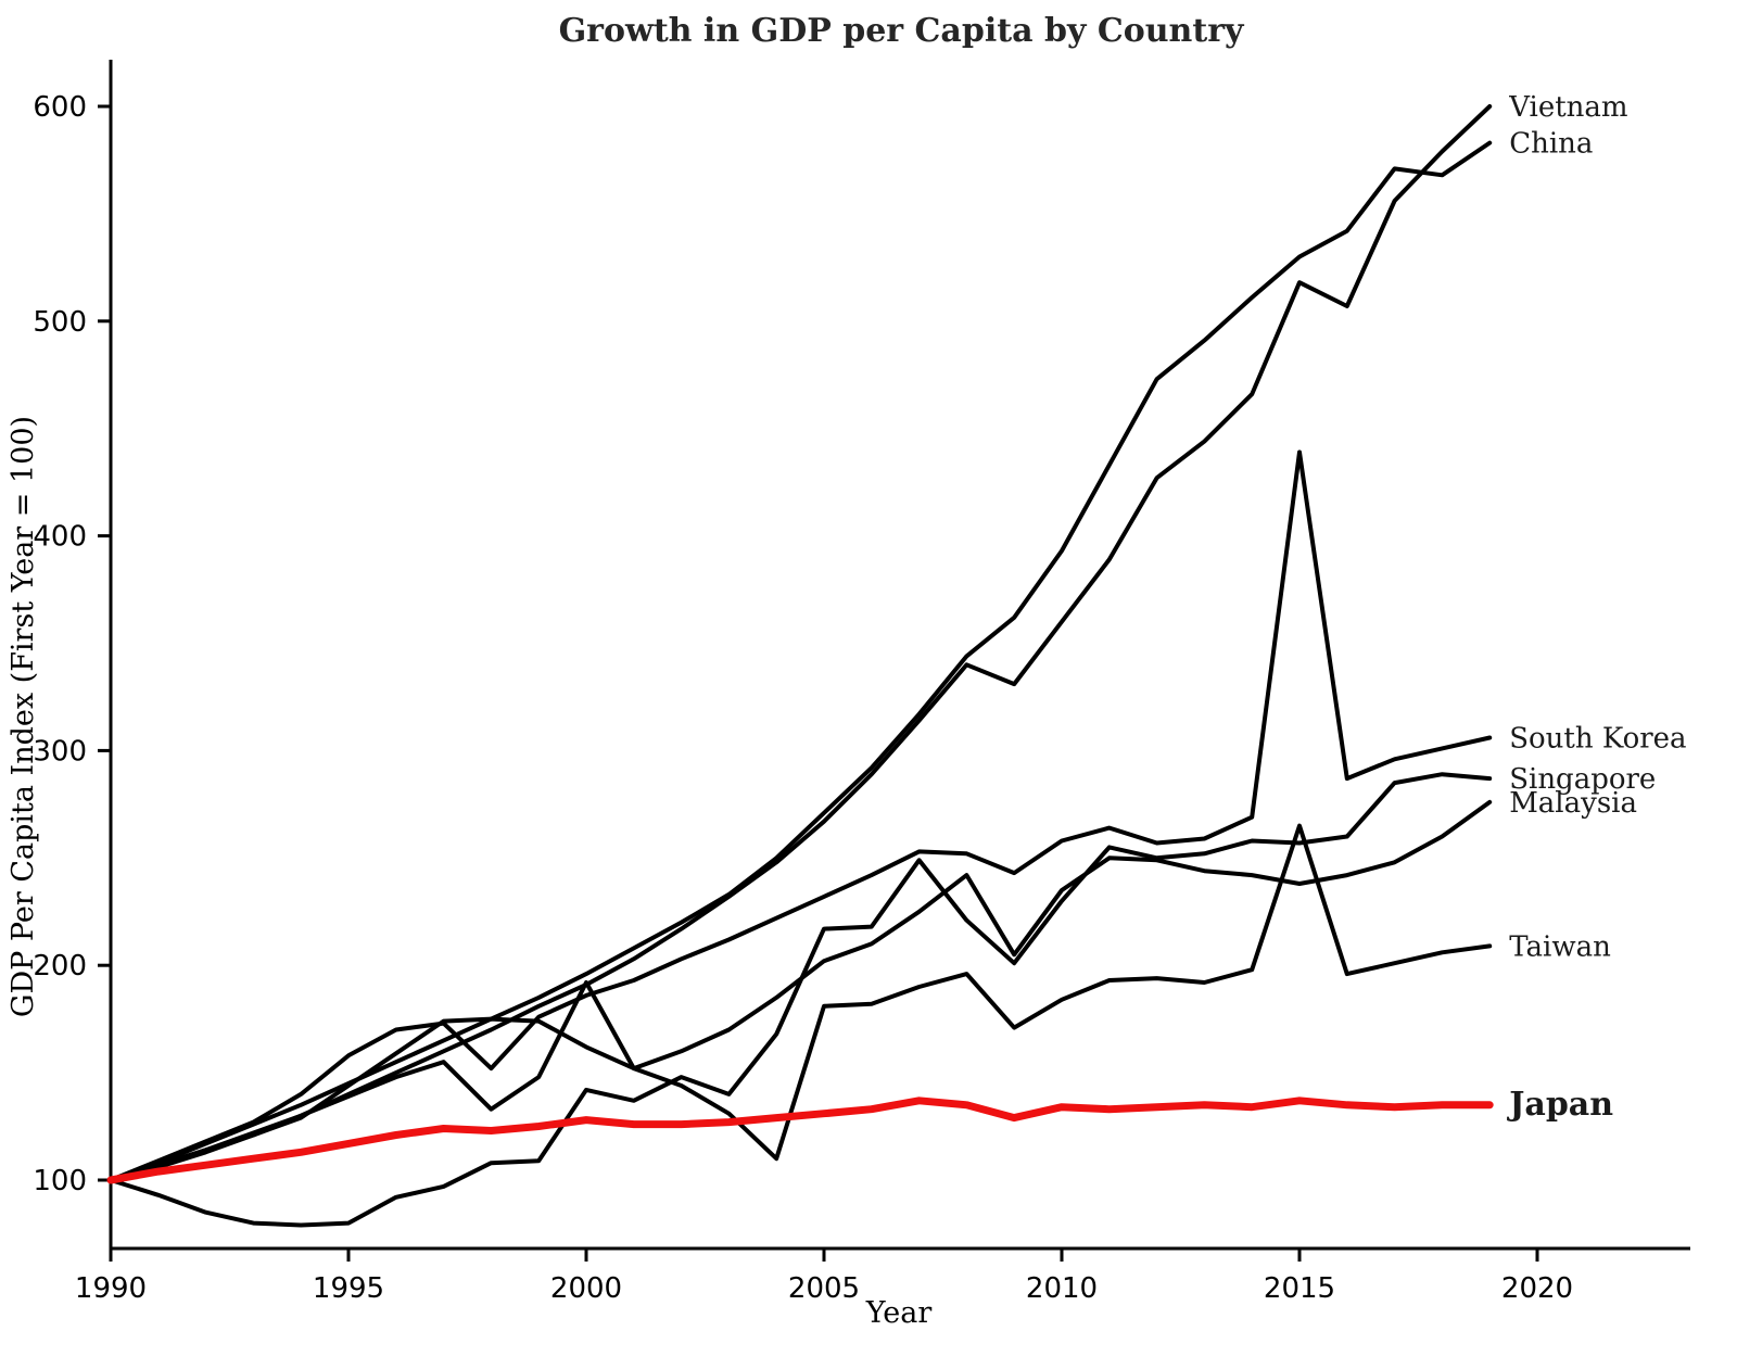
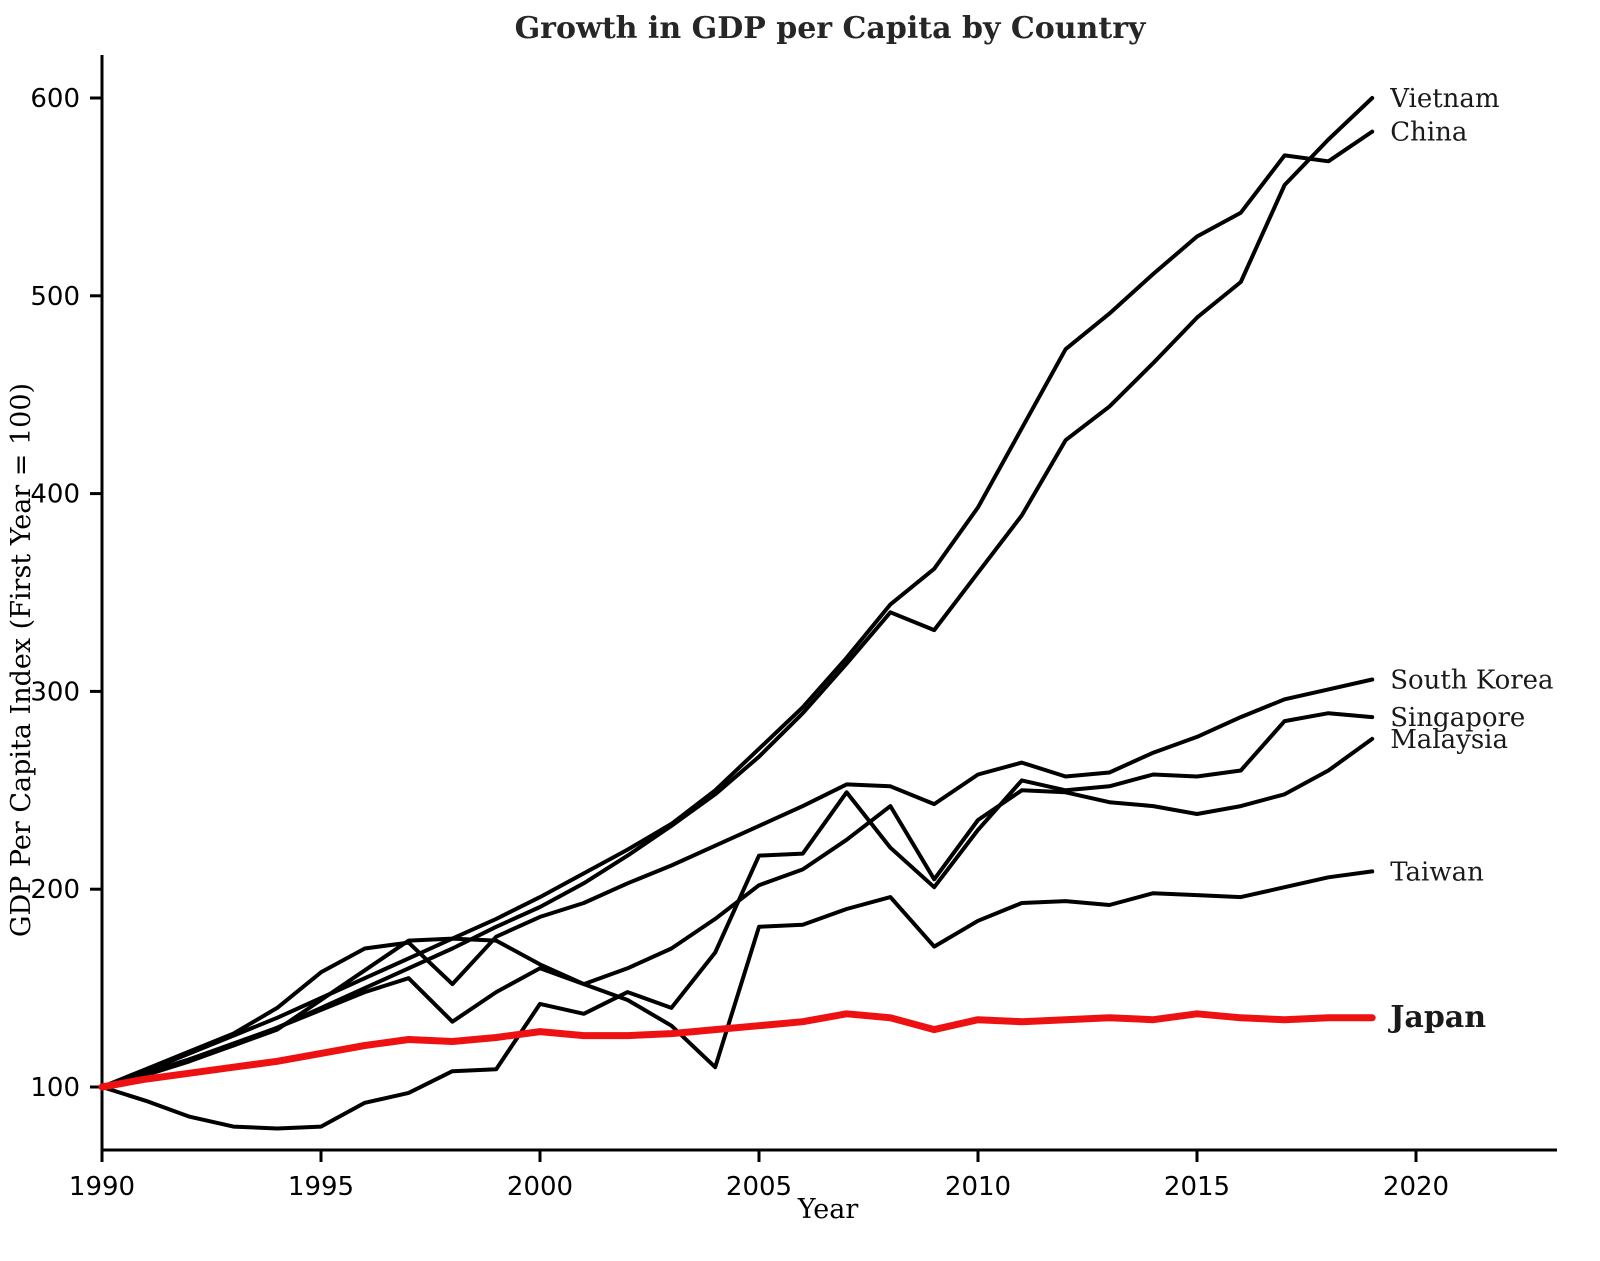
Malaysia/2000: 192 -> 160
Vietnam/2015: 518 -> 489
South Korea/2015: 439 -> 277
Taiwan/2015: 265 -> 197
